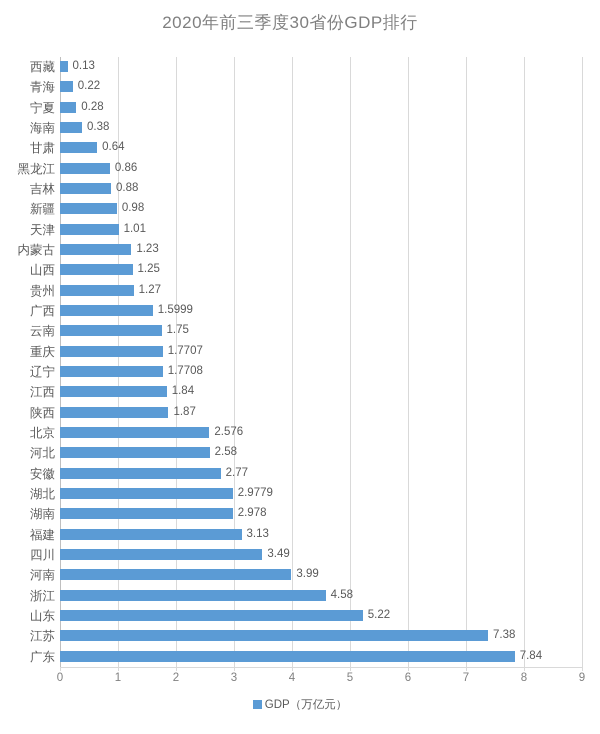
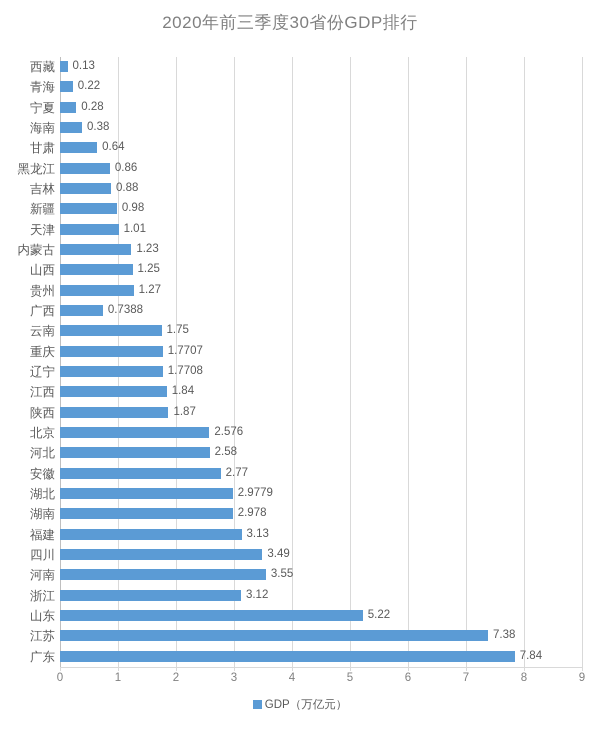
广西: 1.5999 -> 0.7388
河南: 3.99 -> 3.55
浙江: 4.58 -> 3.12
